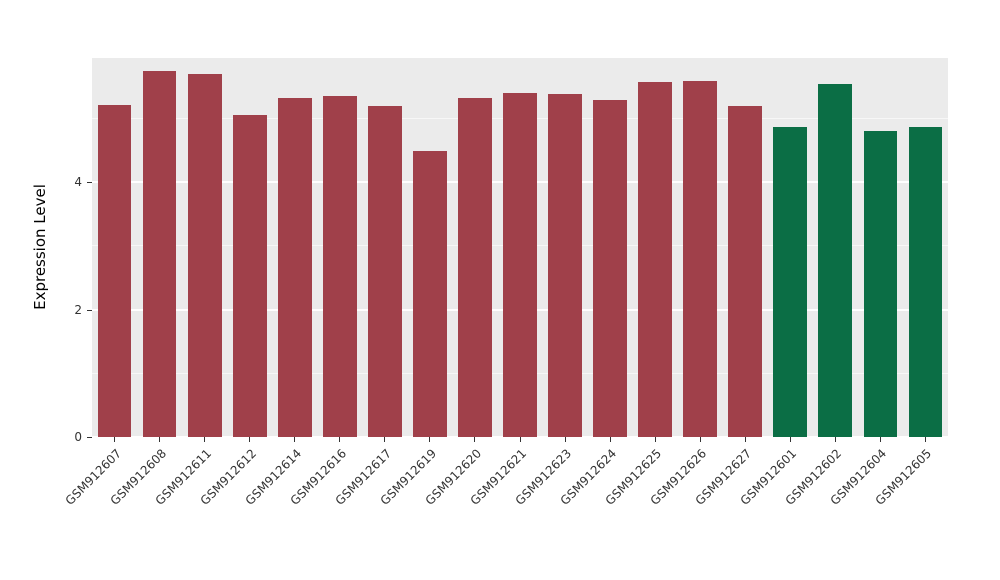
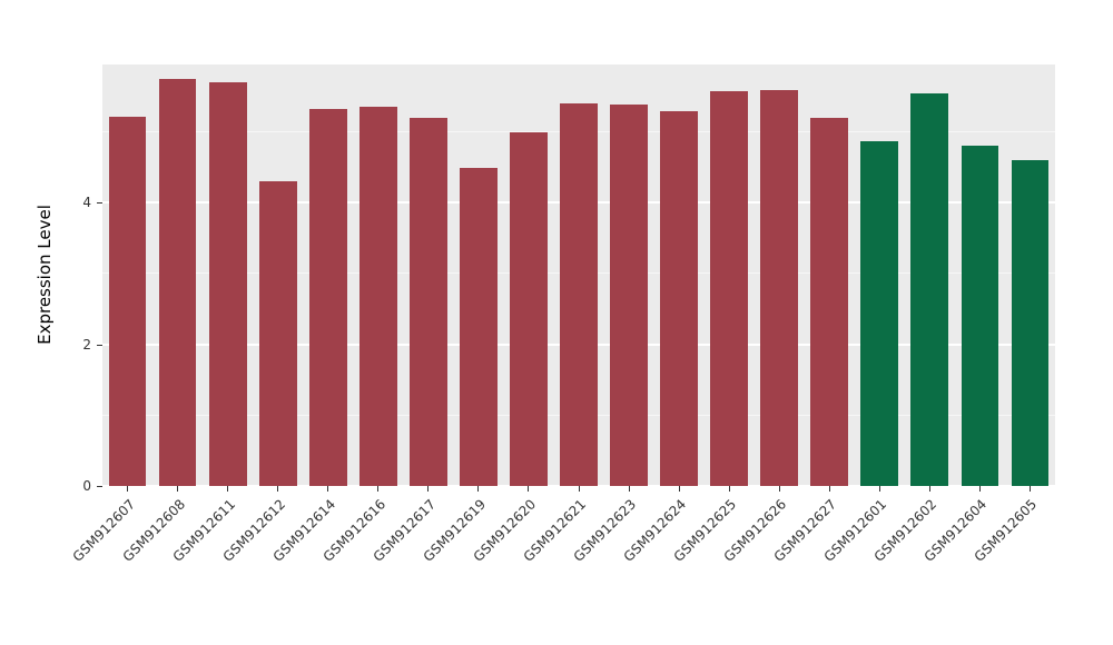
GSM912612: 5.0 -> 4.3
GSM912620: 5.3 -> 5.0
GSM912605: 4.9 -> 4.6
